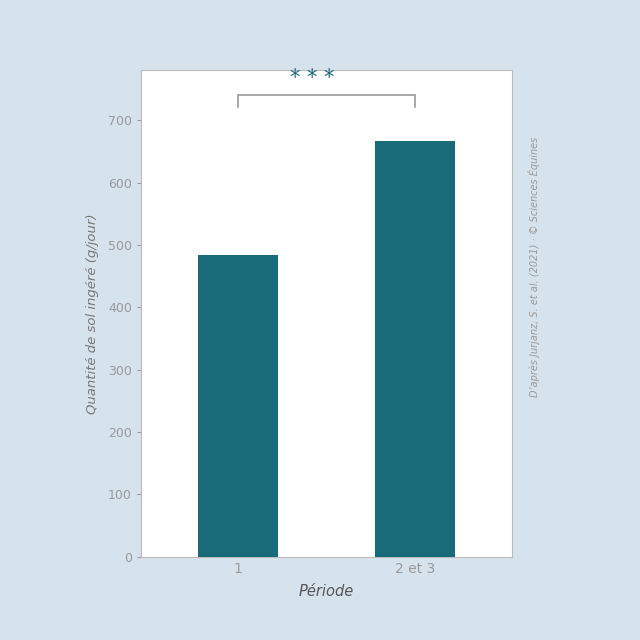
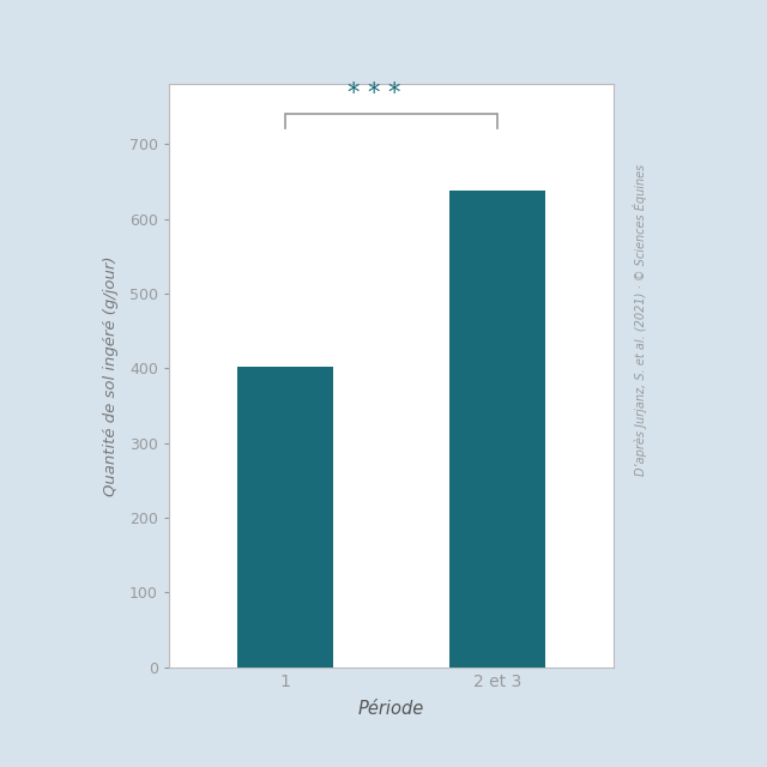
1: 484 -> 402
2 et 3: 666 -> 638
